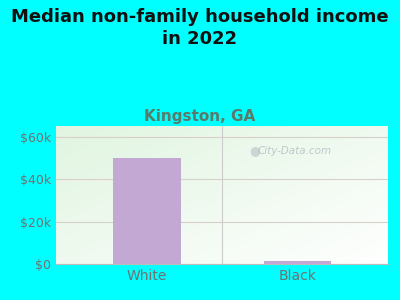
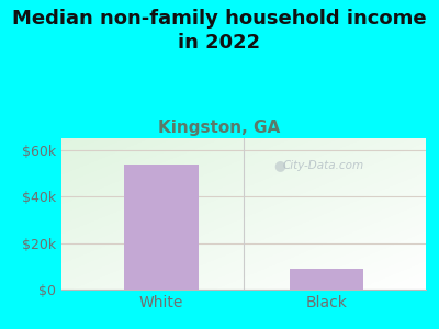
White: $50.0k -> $53.5k
Black: $1.2k -> $9.0k
